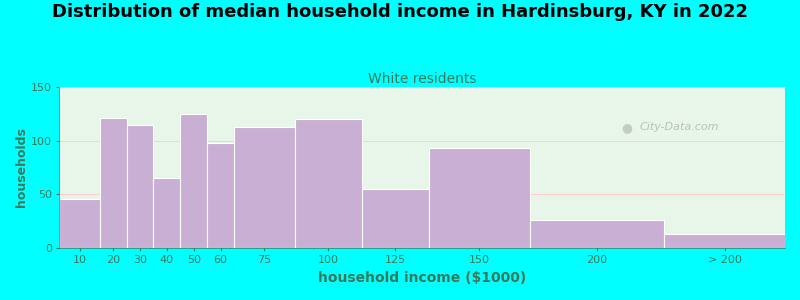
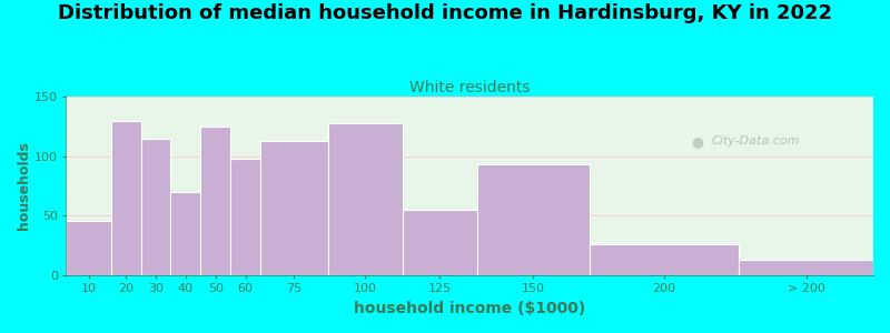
20: 121 -> 130
40: 65 -> 70
100: 120 -> 128
